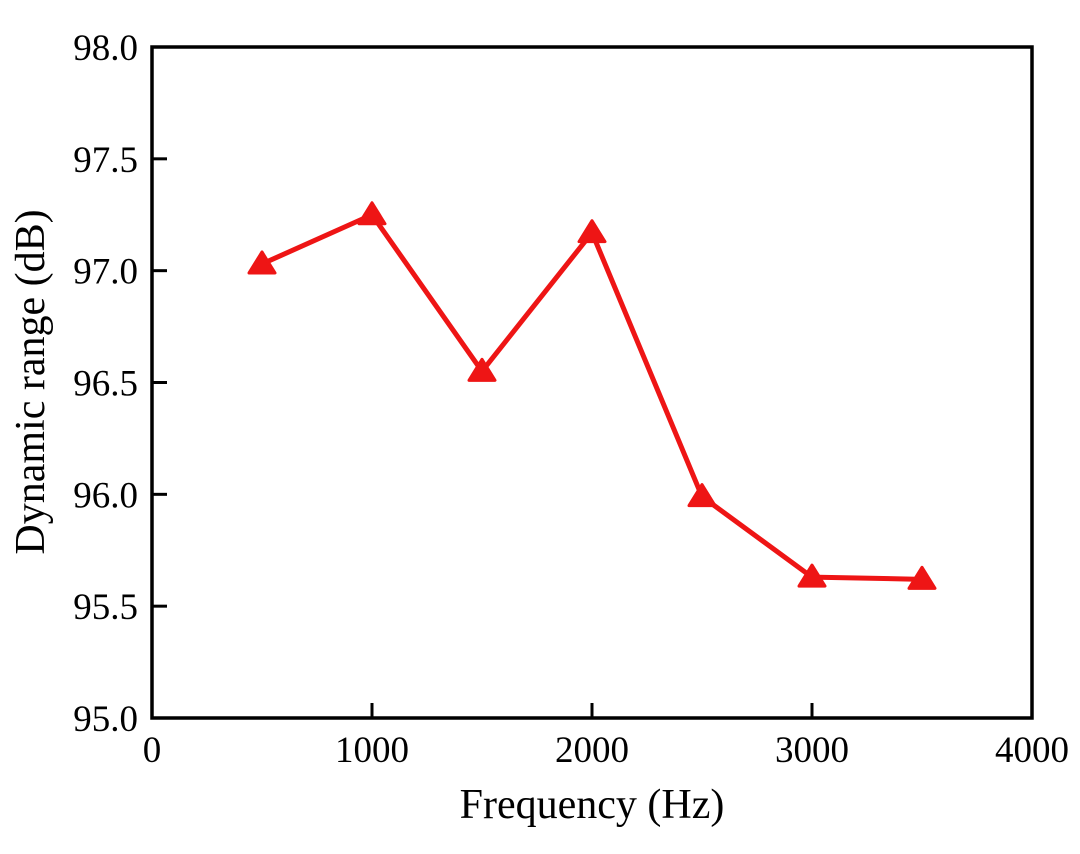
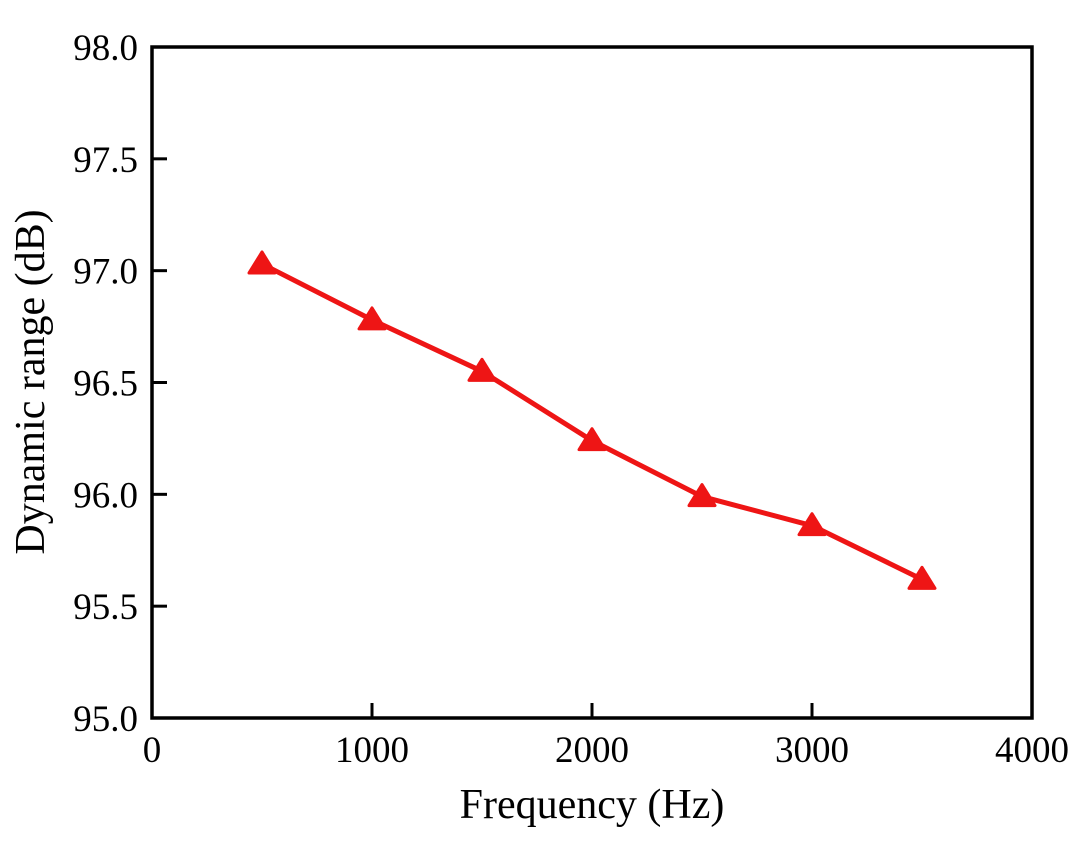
1000: 97.25 -> 96.78
2000: 97.17 -> 96.24
3000: 95.63 -> 95.86
